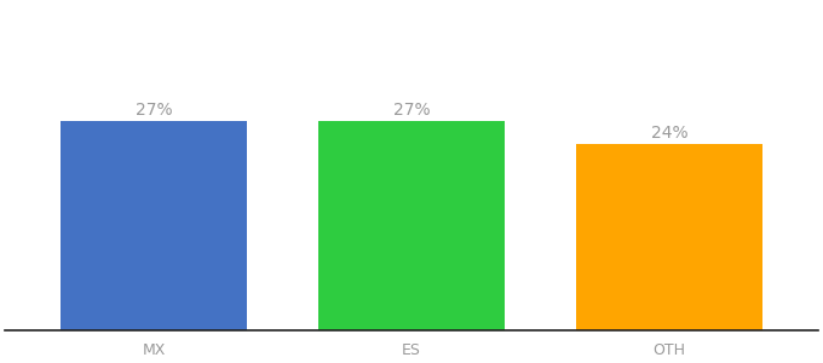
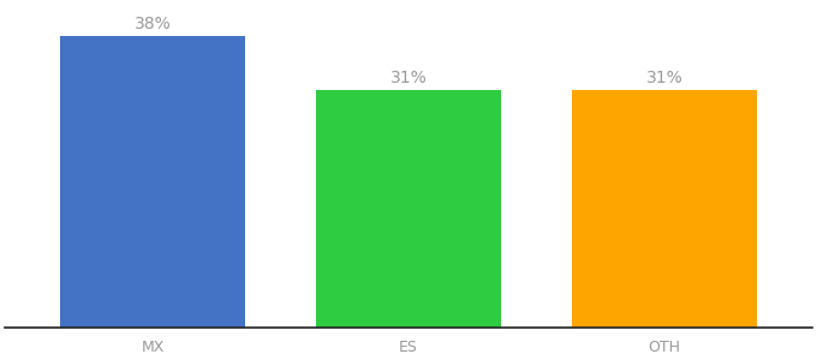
MX: 27% -> 38%
ES: 27% -> 31%
OTH: 24% -> 31%
